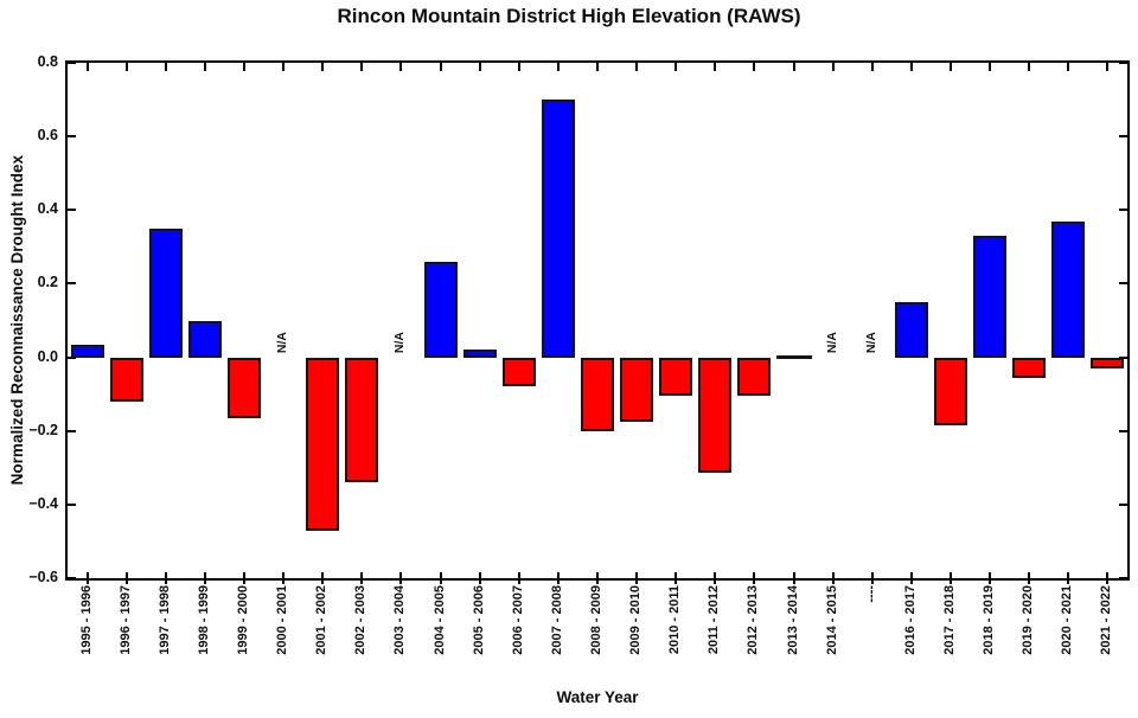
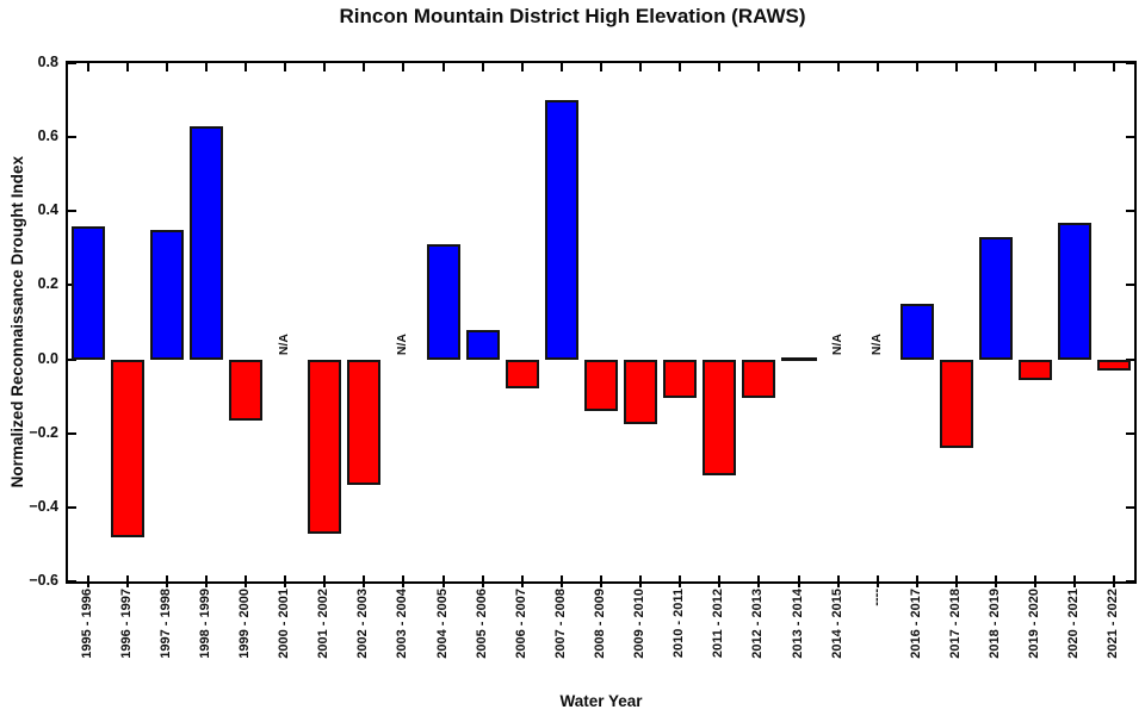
1995 - 1996: 0.04 -> 0.36
1996 - 1997: -0.12 -> -0.48
1998 - 1999: 0.10 -> 0.63
2004 - 2005: 0.26 -> 0.31
2005 - 2006: 0.02 -> 0.08
2008 - 2009: -0.20 -> -0.14
2017 - 2018: -0.18 -> -0.24
